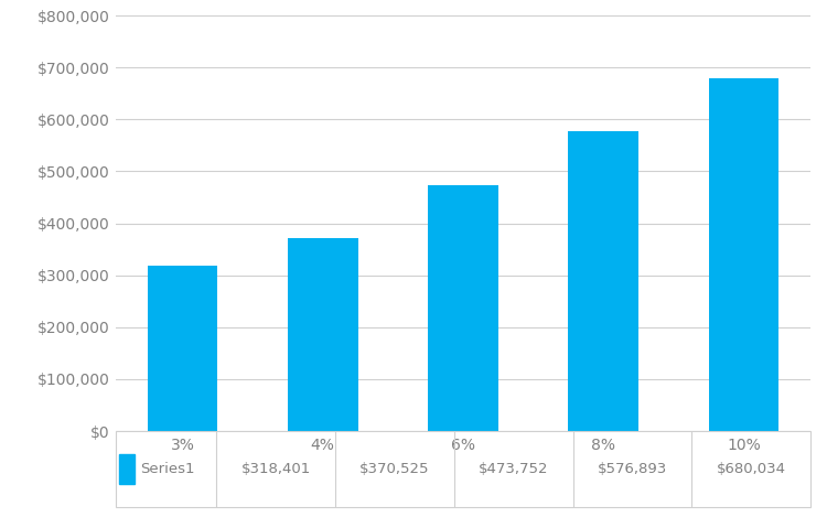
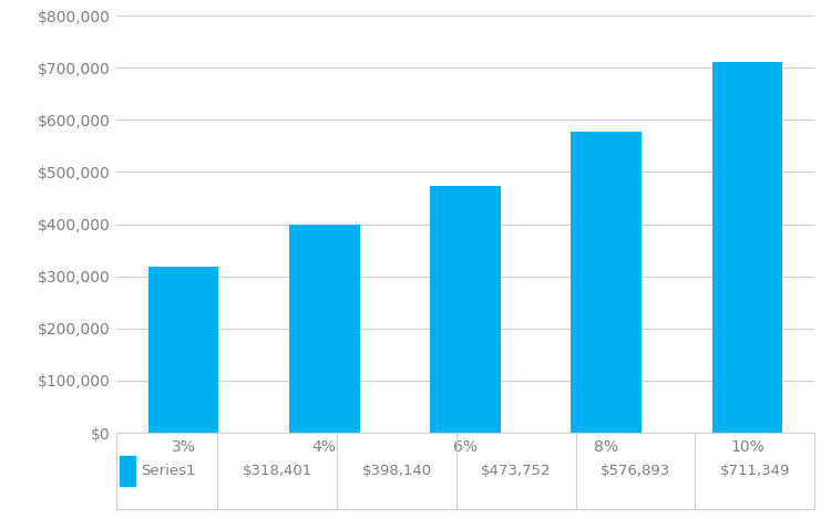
4%: $370,525 -> $398,140
10%: $680,034 -> $711,349
